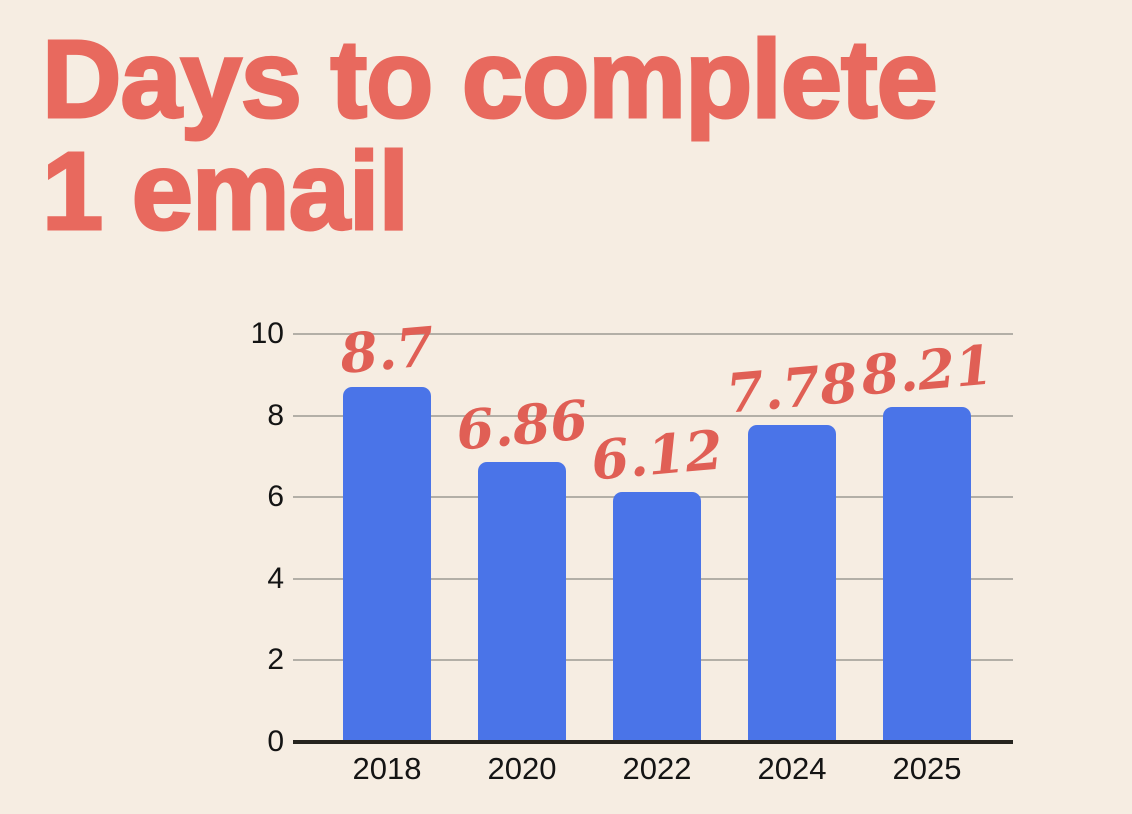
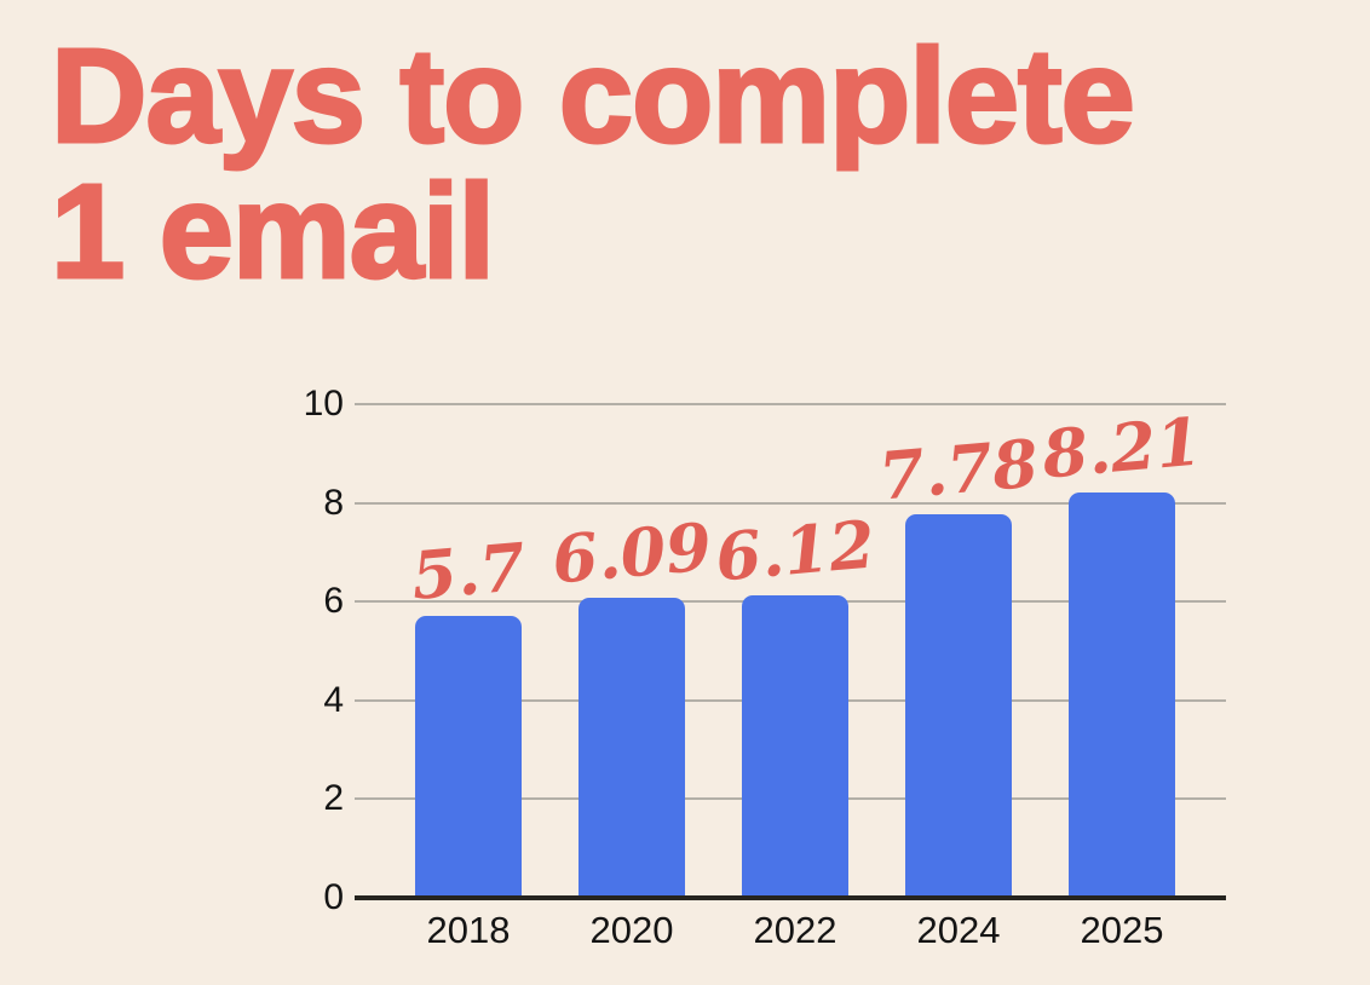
2018: 8.7 -> 5.7
2020: 6.86 -> 6.09
